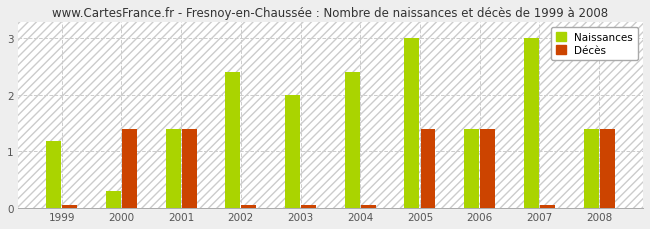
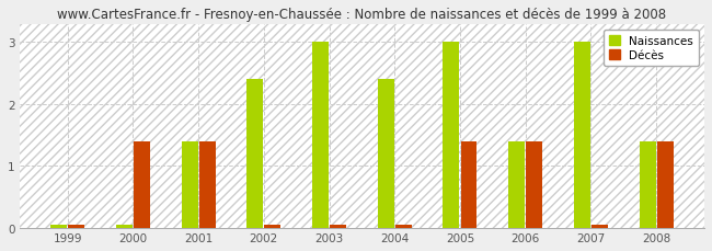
Naissances/1999: 1.18 -> 0.05
Naissances/2000: 0.30 -> 0.05
Naissances/2003: 2.00 -> 3.00
